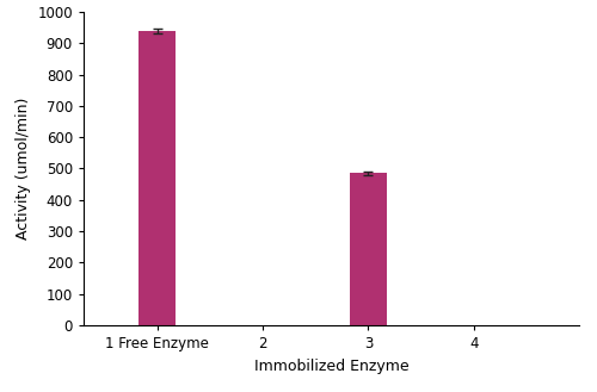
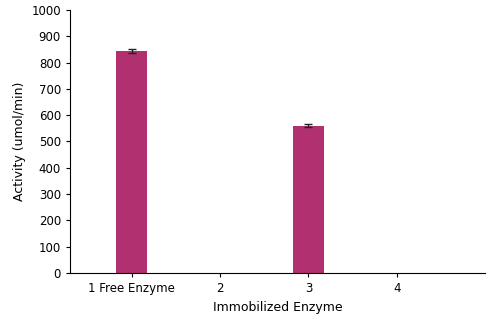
1 Free Enzyme: 940 -> 845
3: 485 -> 560
